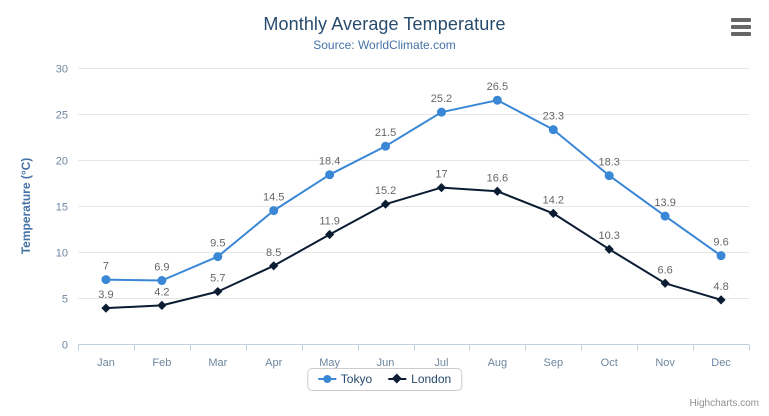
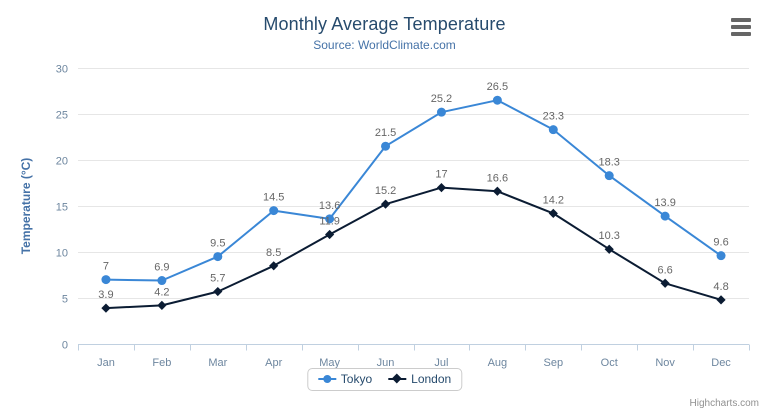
Tokyo/May: 18.4 -> 13.6
